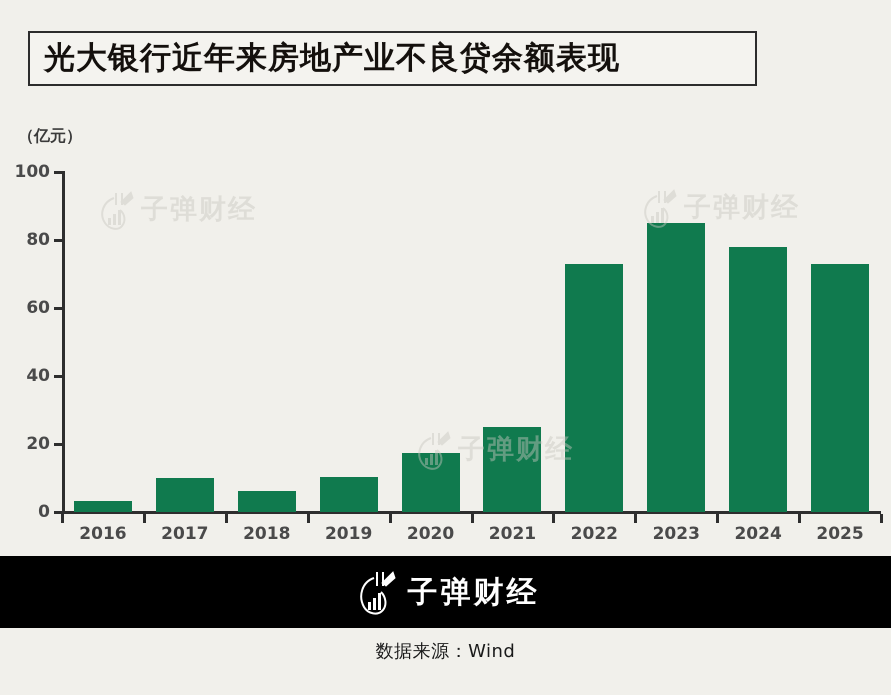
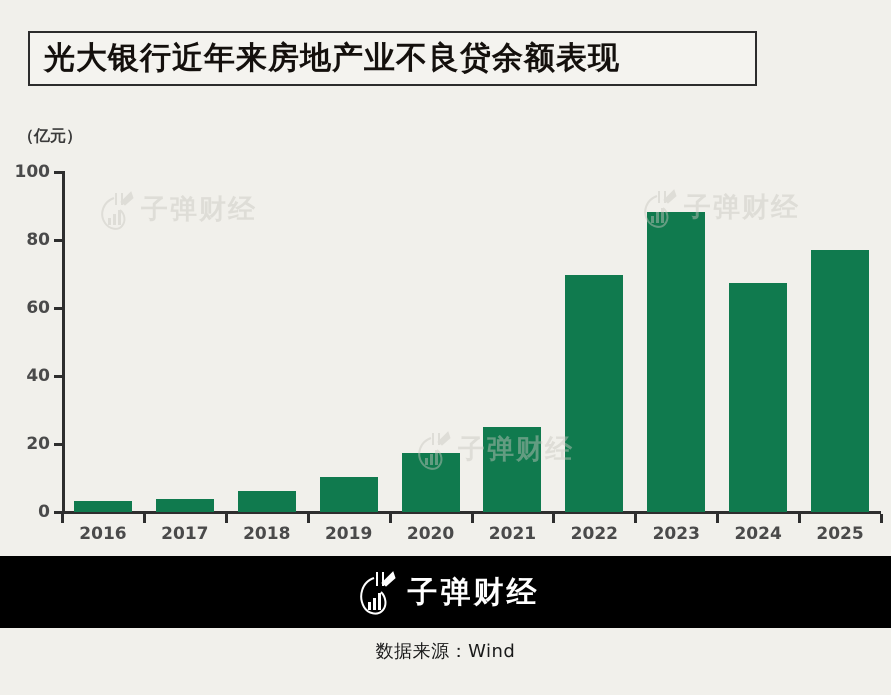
2017: 10 -> 4
2022: 73 -> 70
2023: 85 -> 88
2024: 78 -> 67
2025: 73 -> 77
